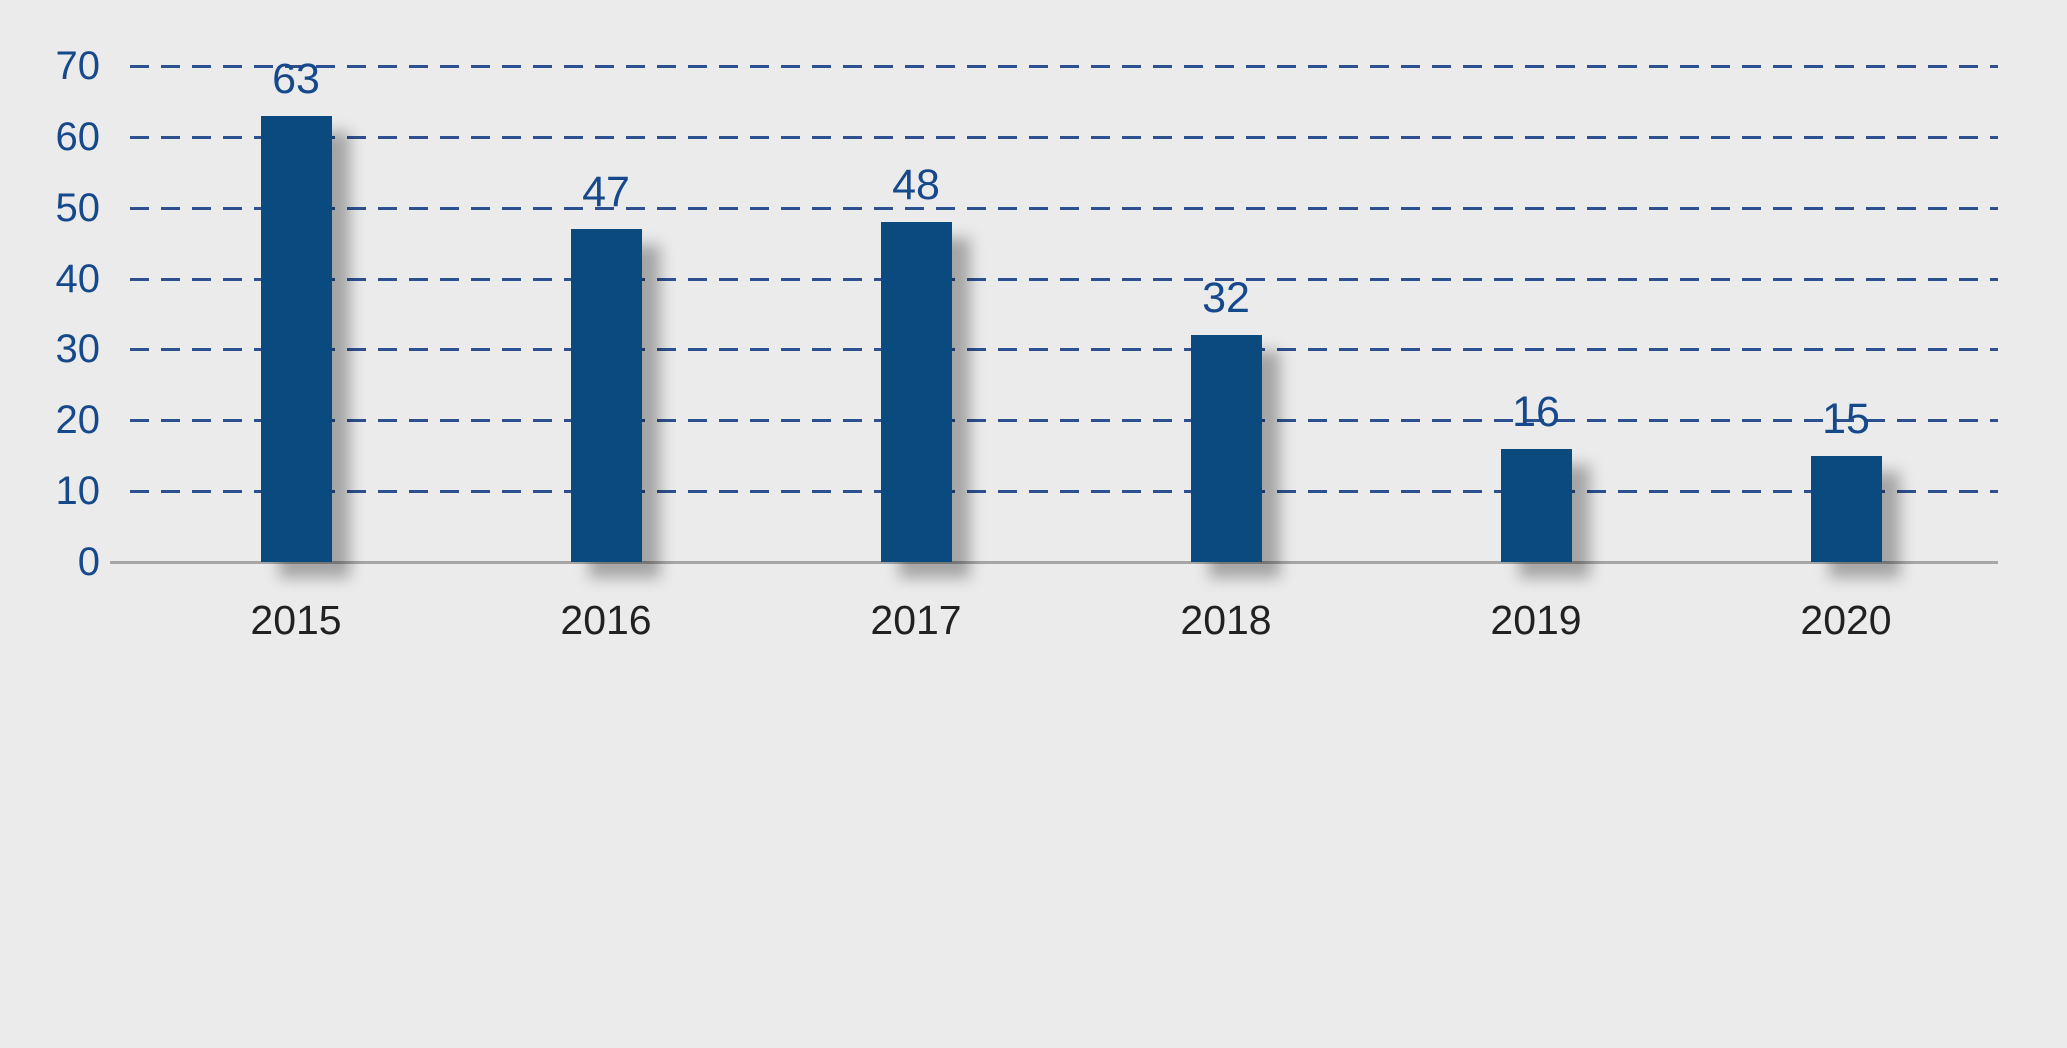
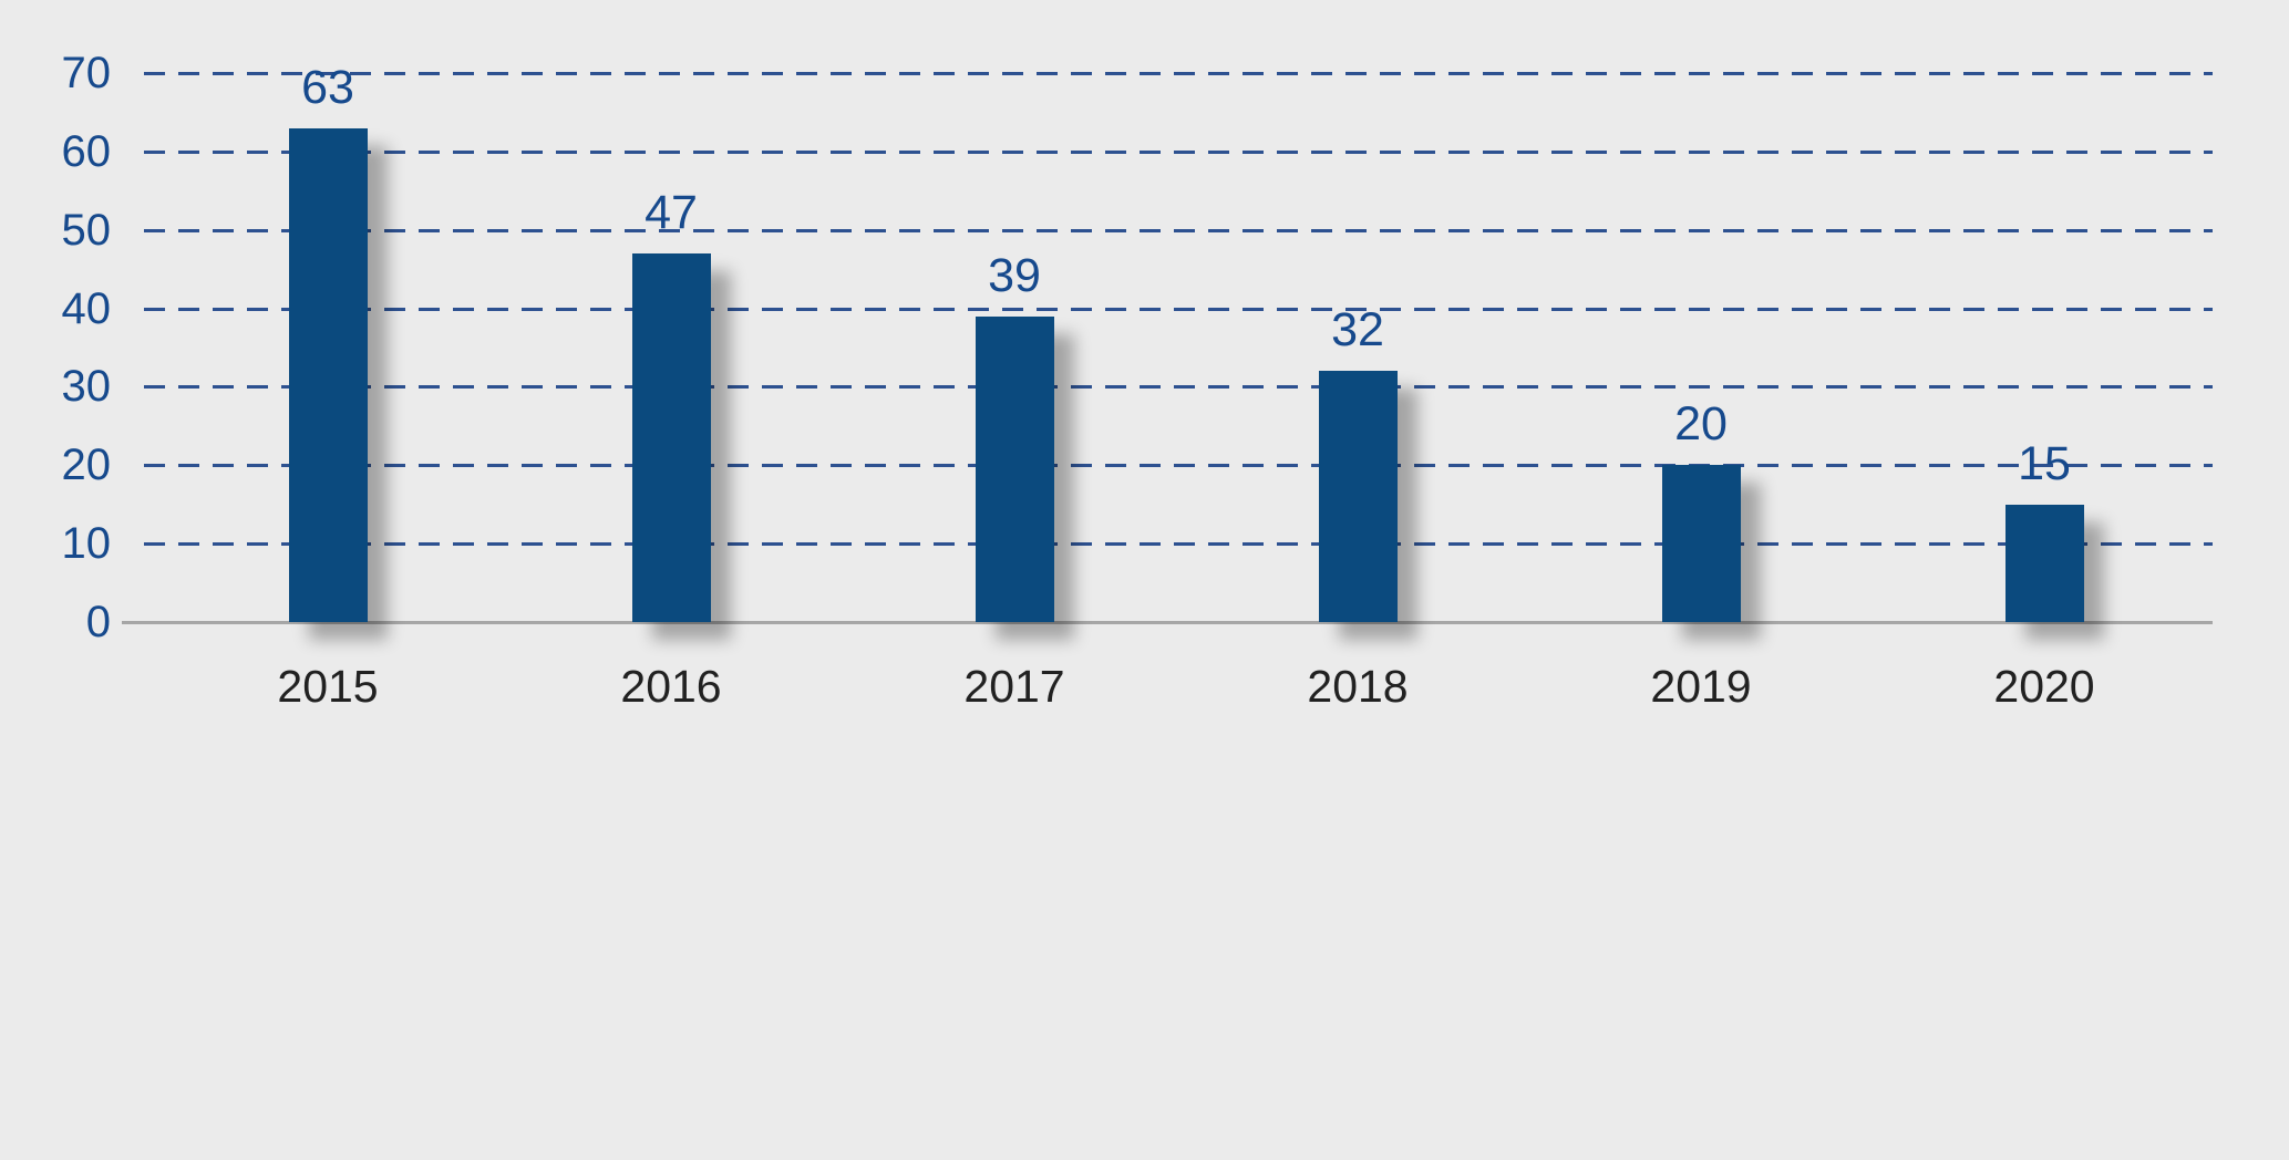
2017: 48 -> 39
2019: 16 -> 20
